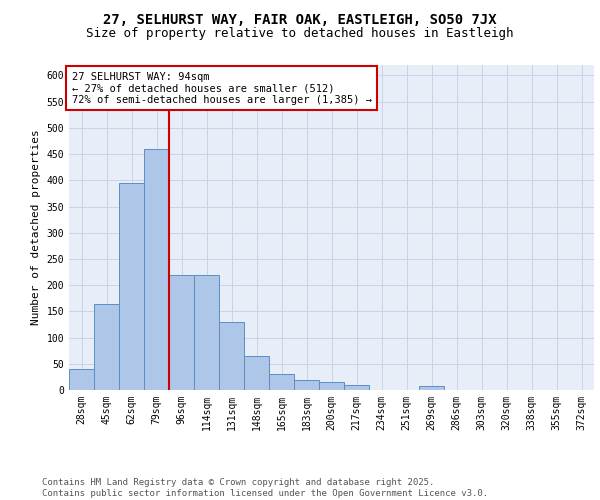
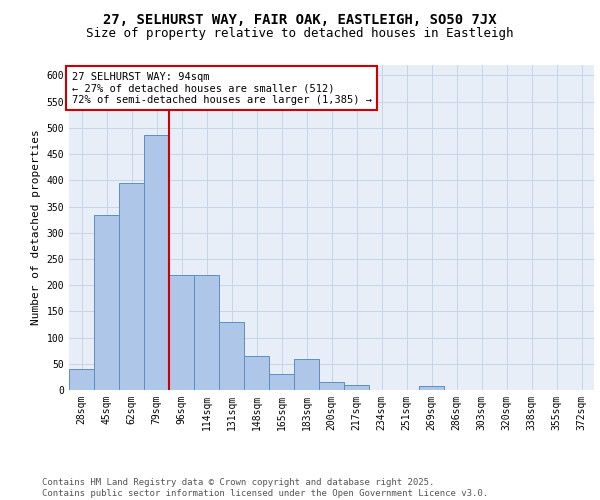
45sqm: 165 -> 334
79sqm: 460 -> 486
183sqm: 20 -> 60
